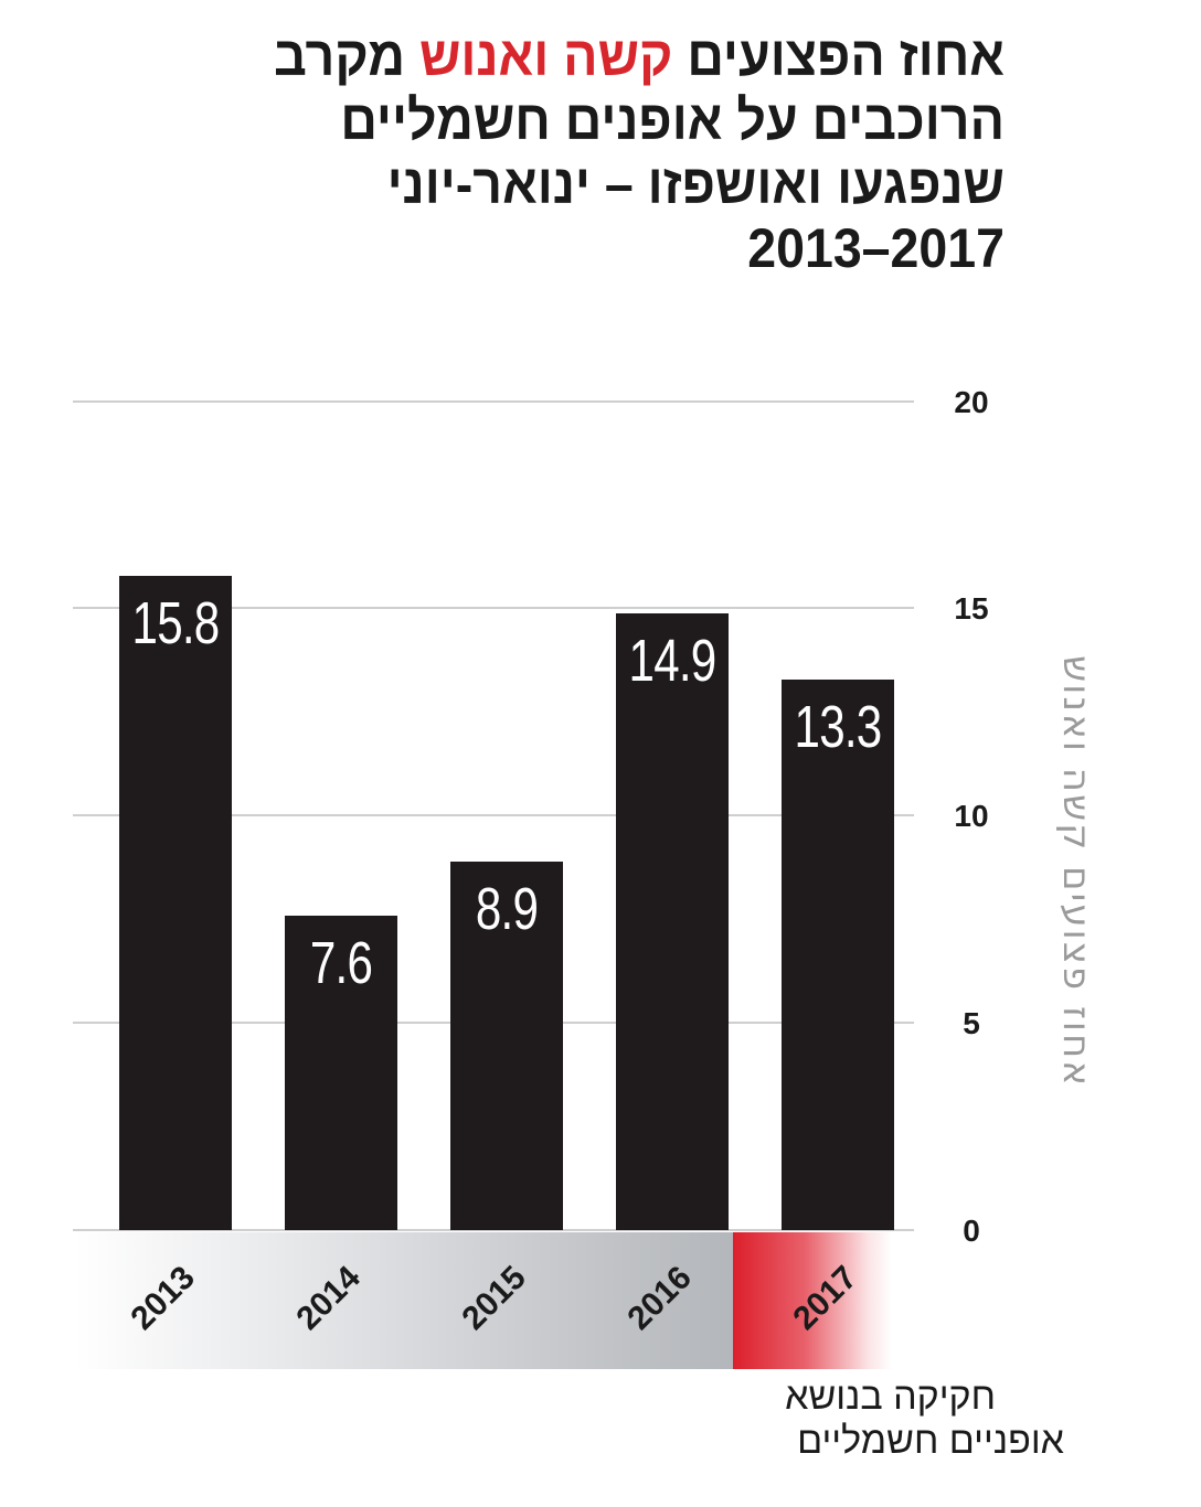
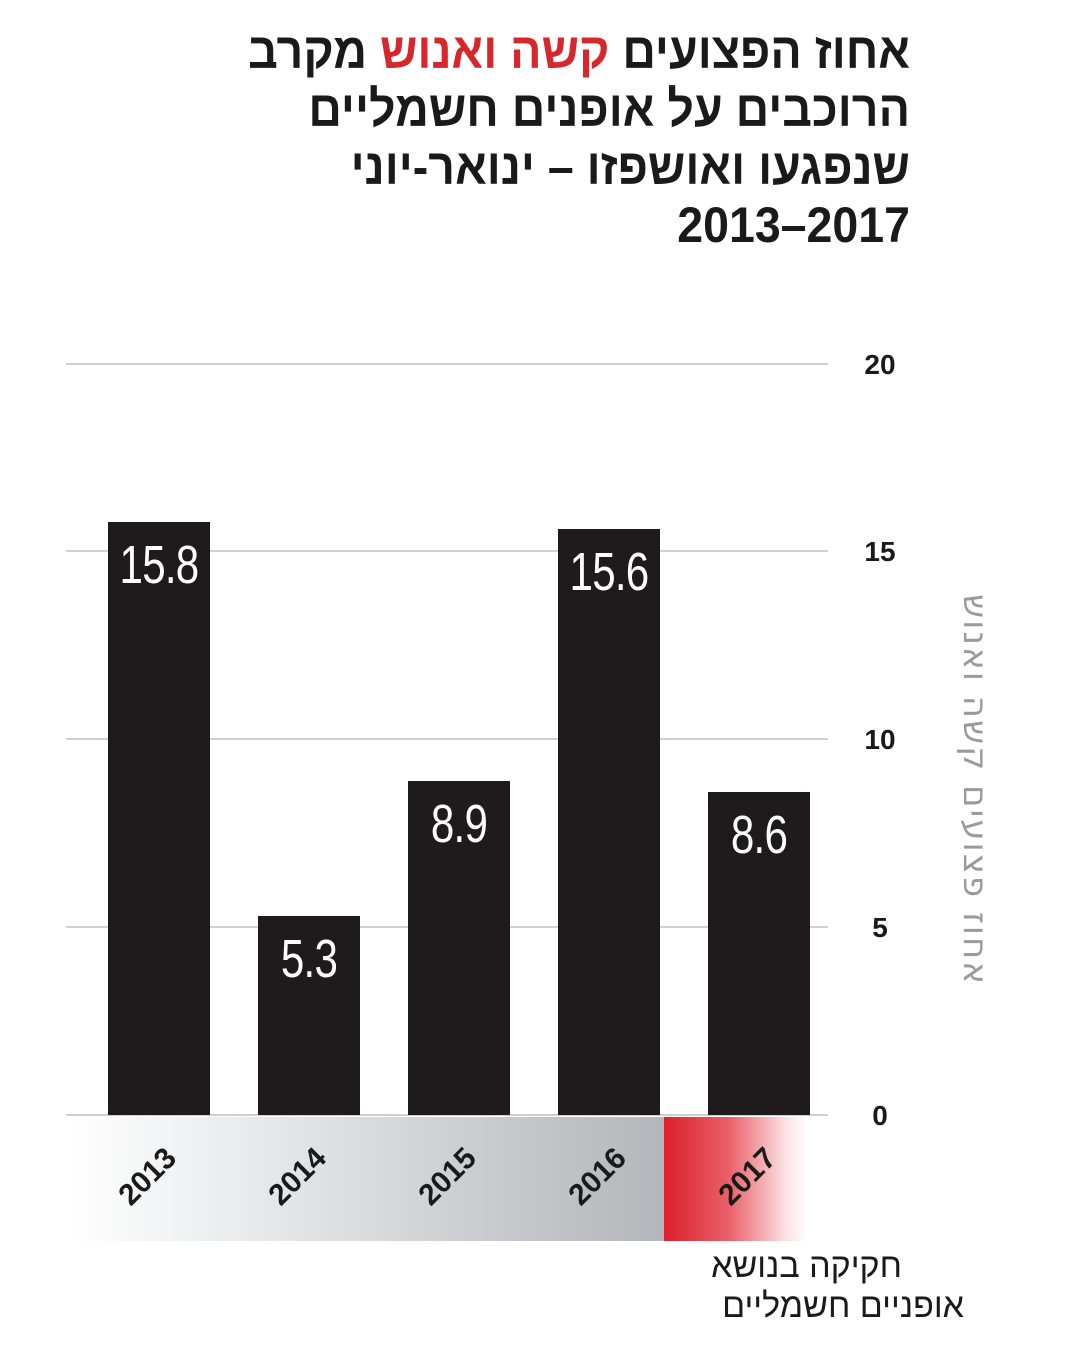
2014: 7.6 -> 5.3
2016: 14.9 -> 15.6
2017: 13.3 -> 8.6
